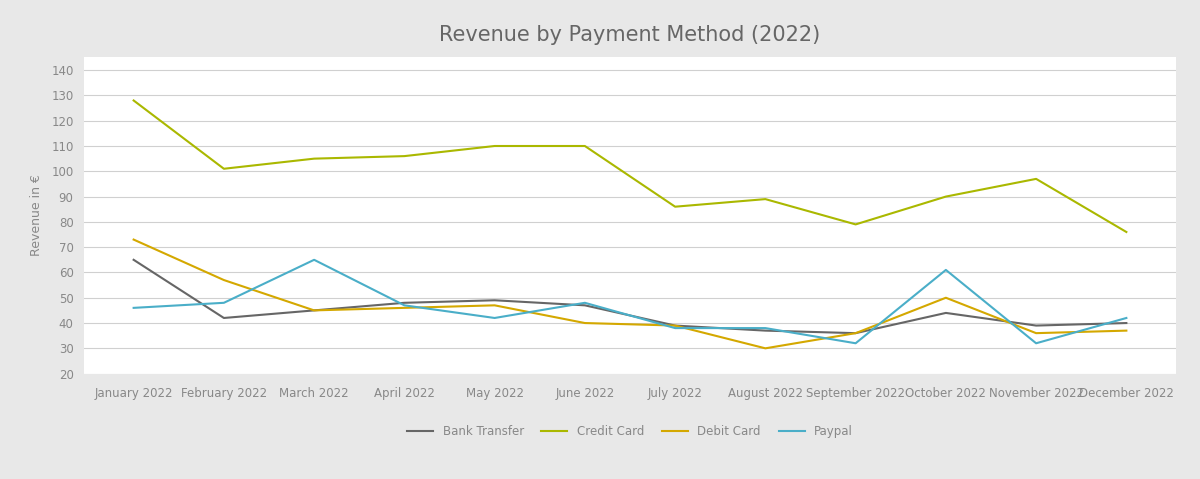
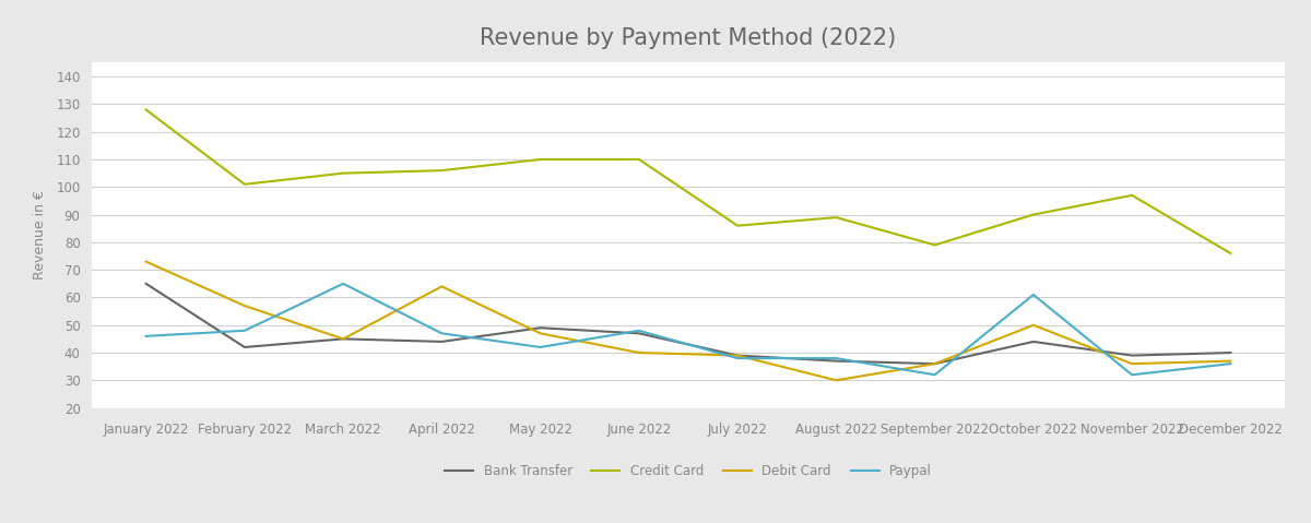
Bank Transfer/April 2022: 48 -> 44
Debit Card/April 2022: 46 -> 64
Paypal/December 2022: 42 -> 36
